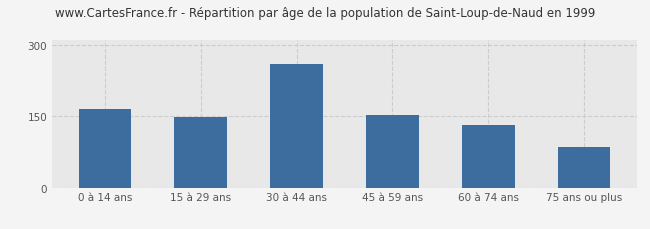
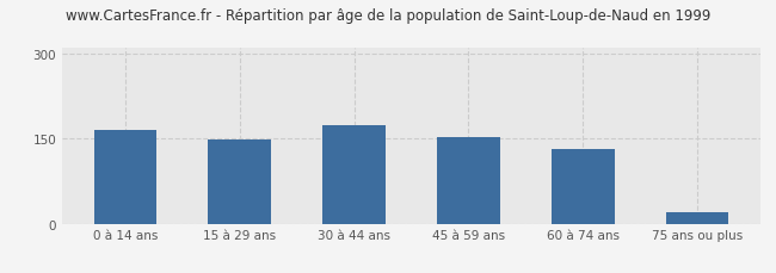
30 à 44 ans: 260 -> 175
75 ans ou plus: 85 -> 20
